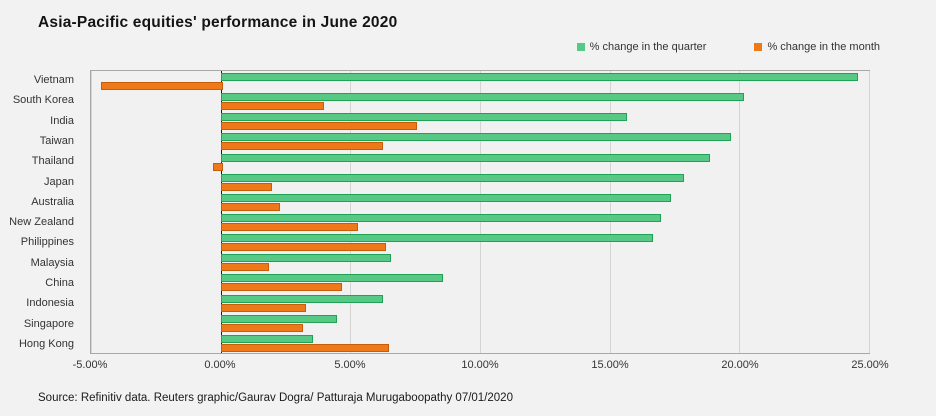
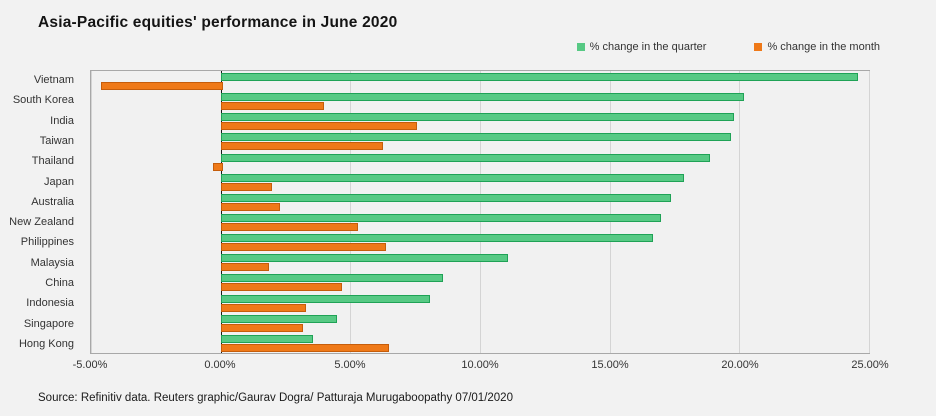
% change in the quarter/India: 15.6% -> 19.7%
% change in the quarter/Malaysia: 6.5% -> 11.0%
% change in the quarter/Indonesia: 6.2% -> 8.0%
